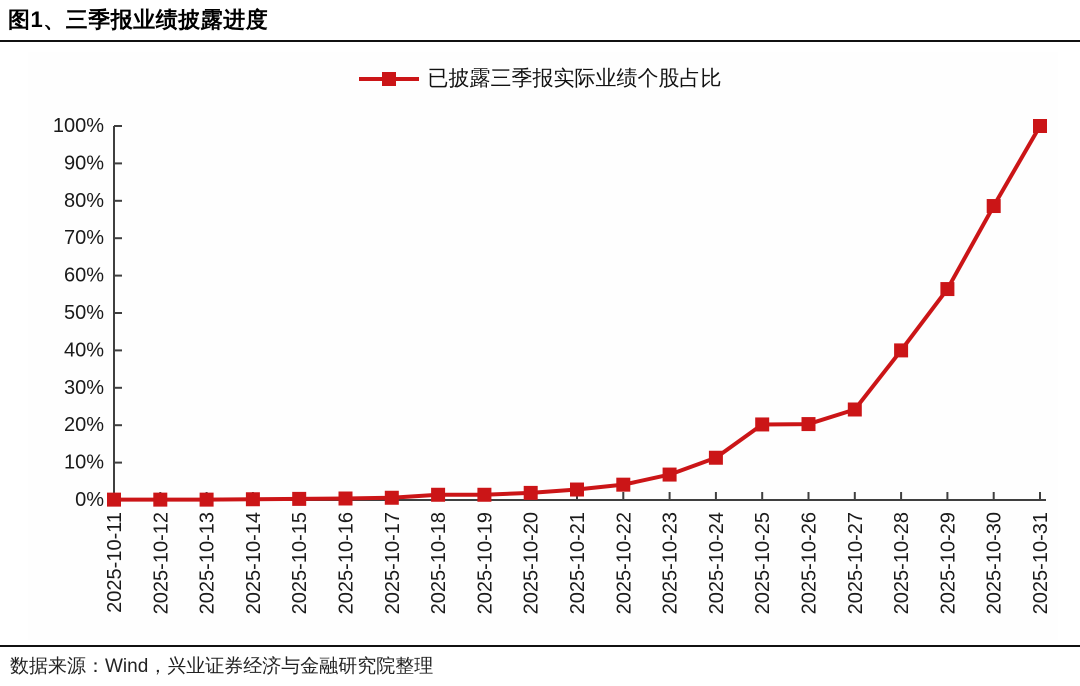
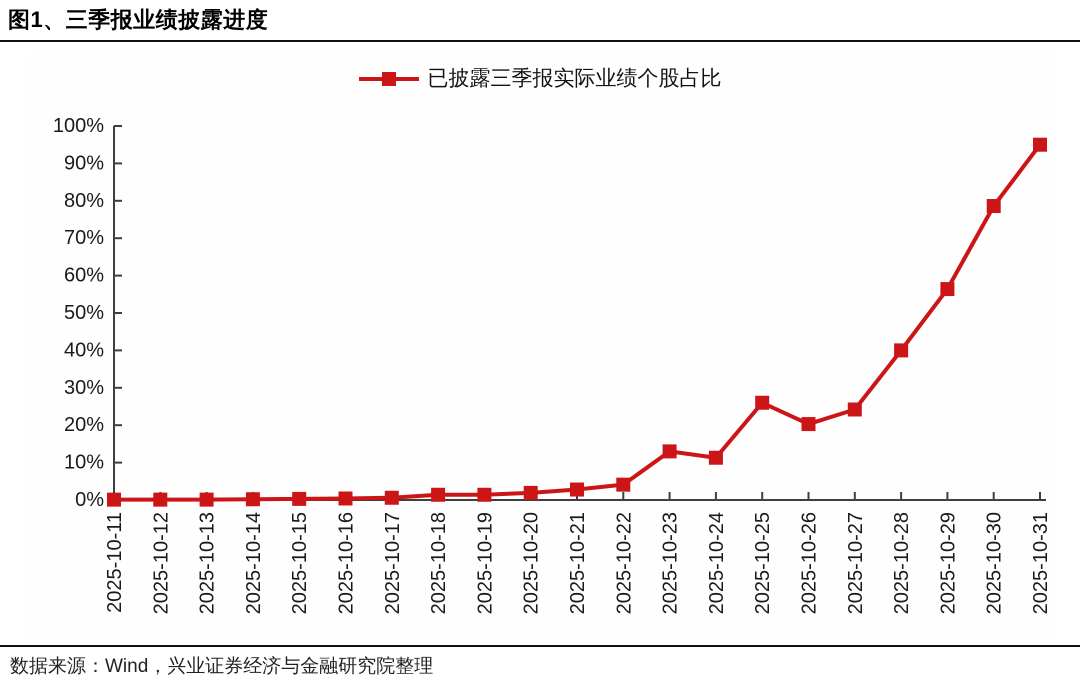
2025-10-23: 7% -> 13%
2025-10-25: 20% -> 26%
2025-10-31: 100% -> 95%
